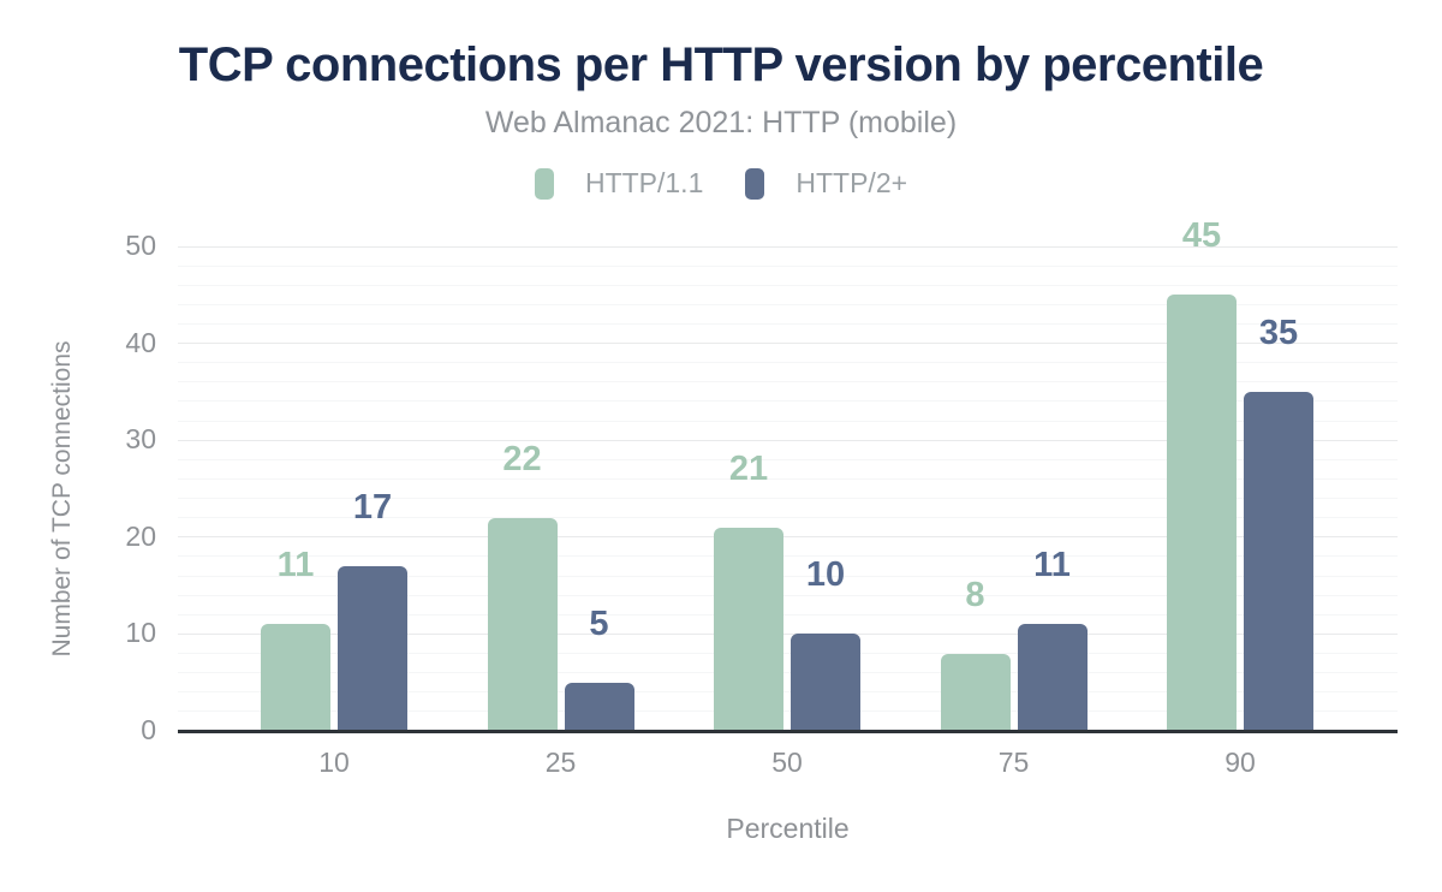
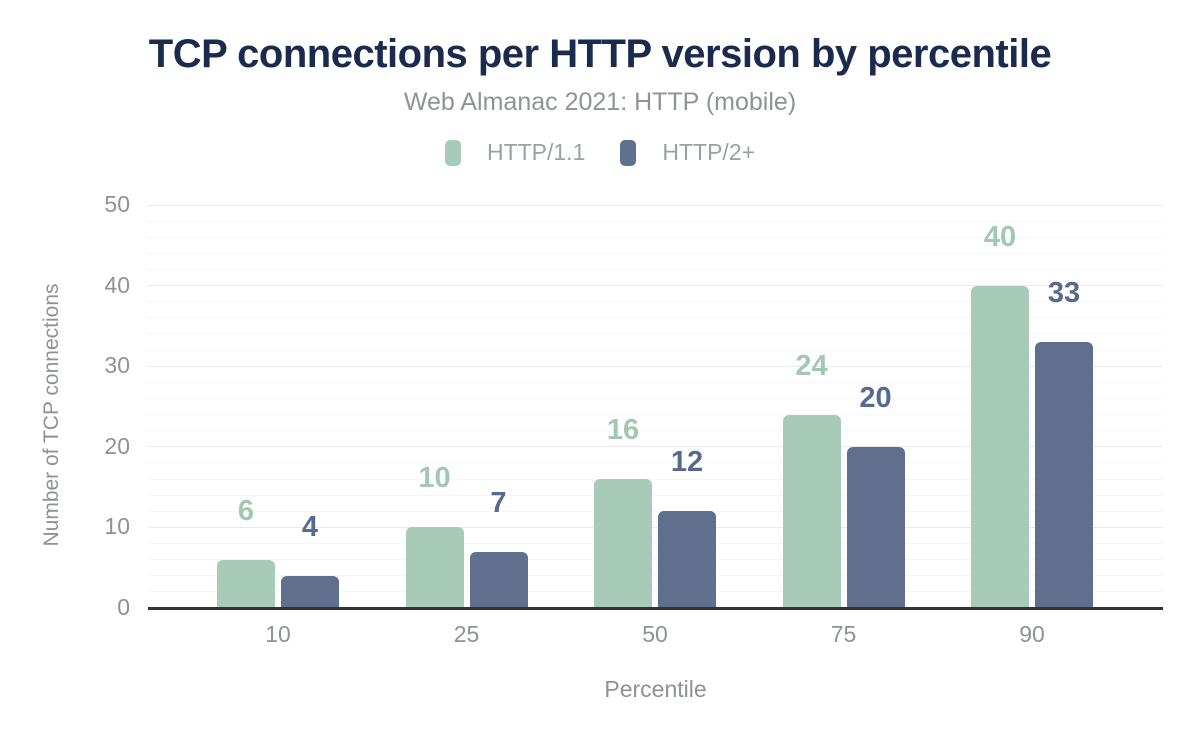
HTTP/1.1/10: 11 -> 6
HTTP/2+/10: 17 -> 4
HTTP/1.1/25: 22 -> 10
HTTP/2+/25: 5 -> 7
HTTP/1.1/50: 21 -> 16
HTTP/2+/50: 10 -> 12
HTTP/1.1/75: 8 -> 24
HTTP/2+/75: 11 -> 20
HTTP/1.1/90: 45 -> 40
HTTP/2+/90: 35 -> 33
